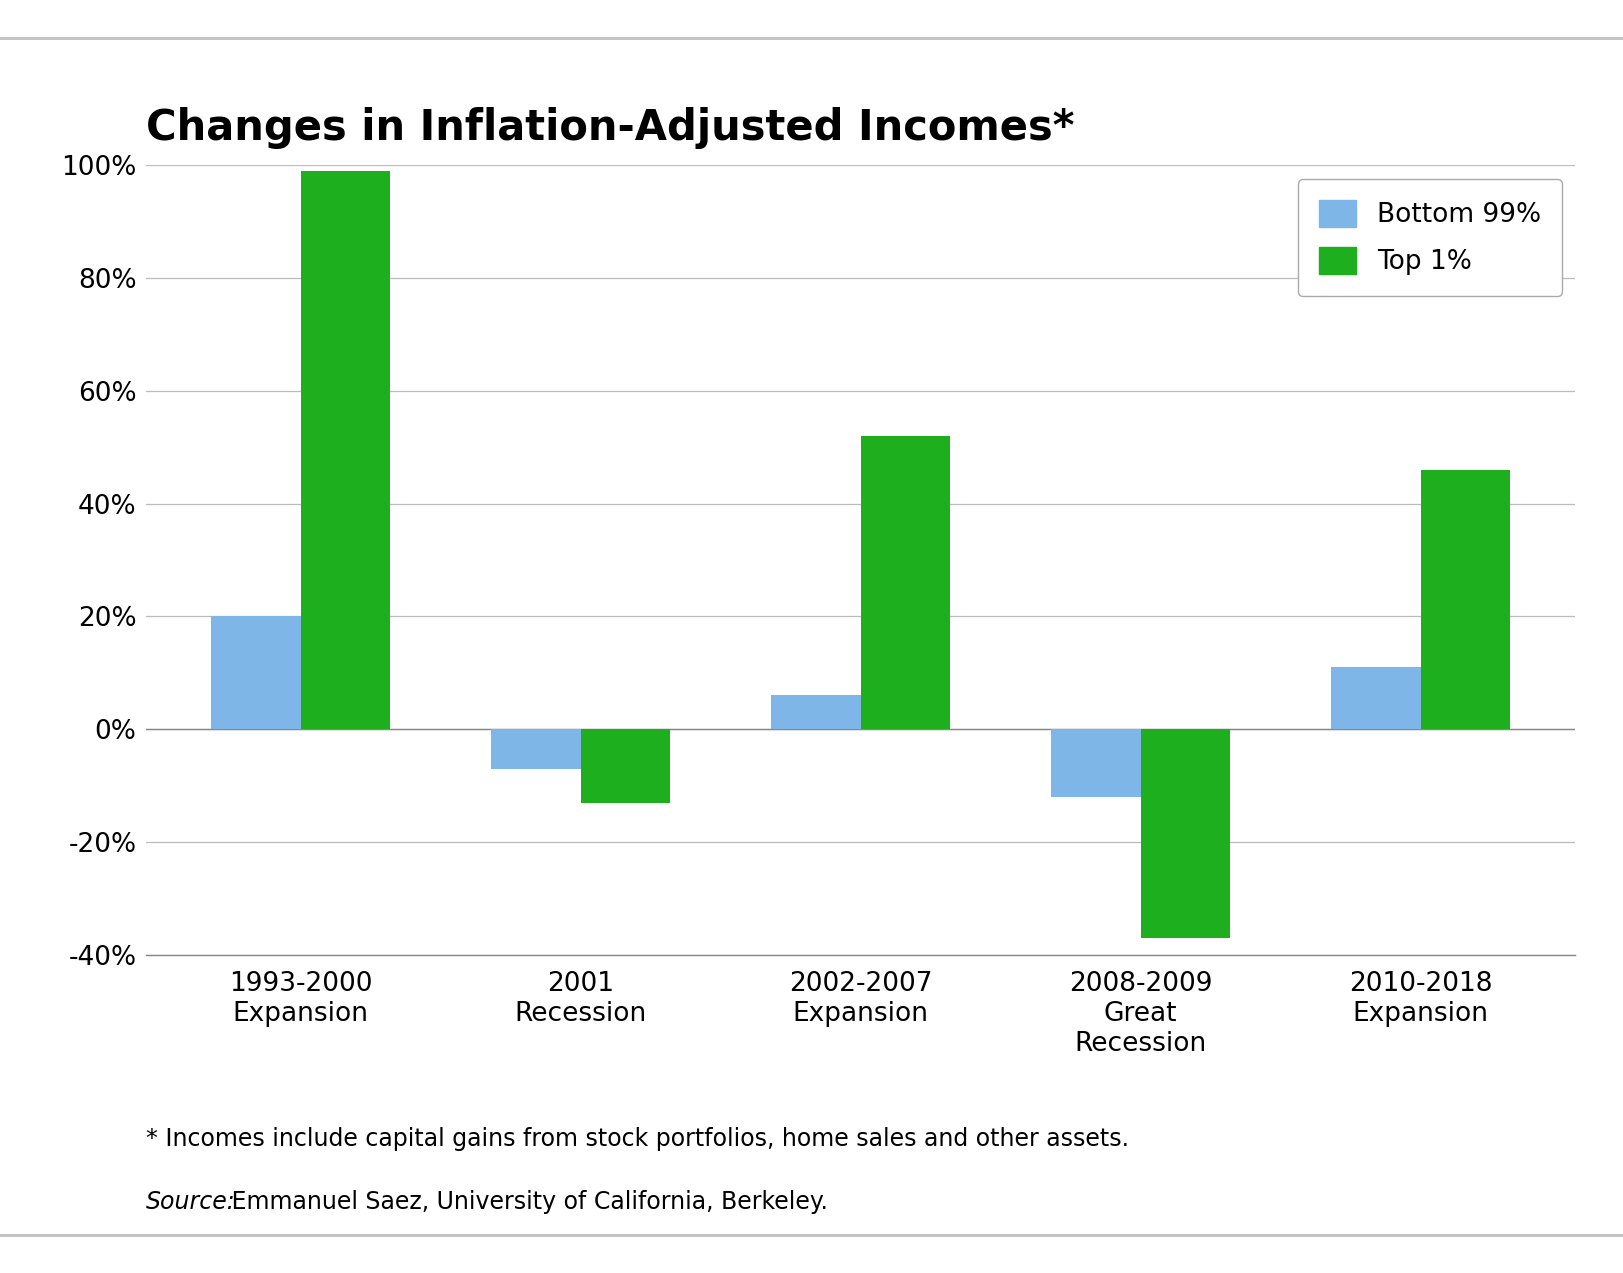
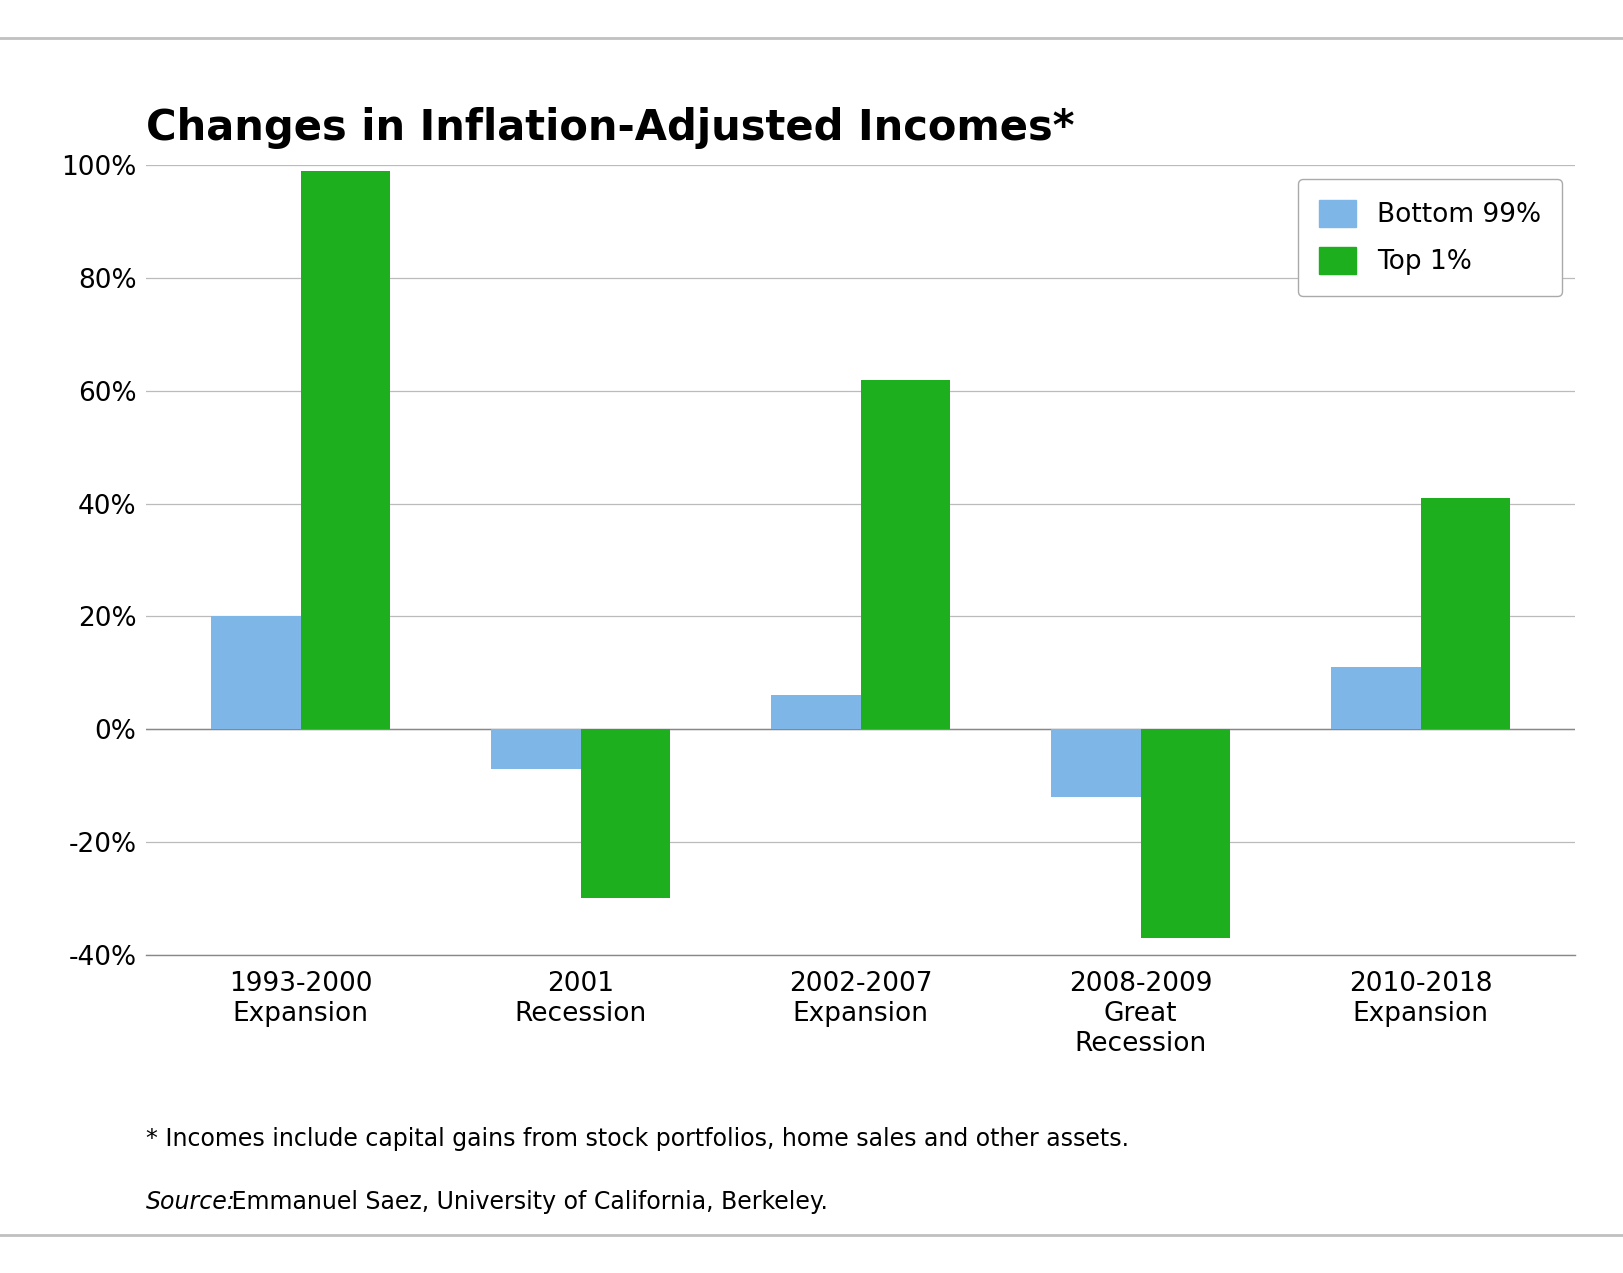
Top 1%/2001 Recession: -13% -> -30%
Top 1%/2002-2007 Expansion: 52% -> 62%
Top 1%/2010-2018 Expansion: 46% -> 41%
